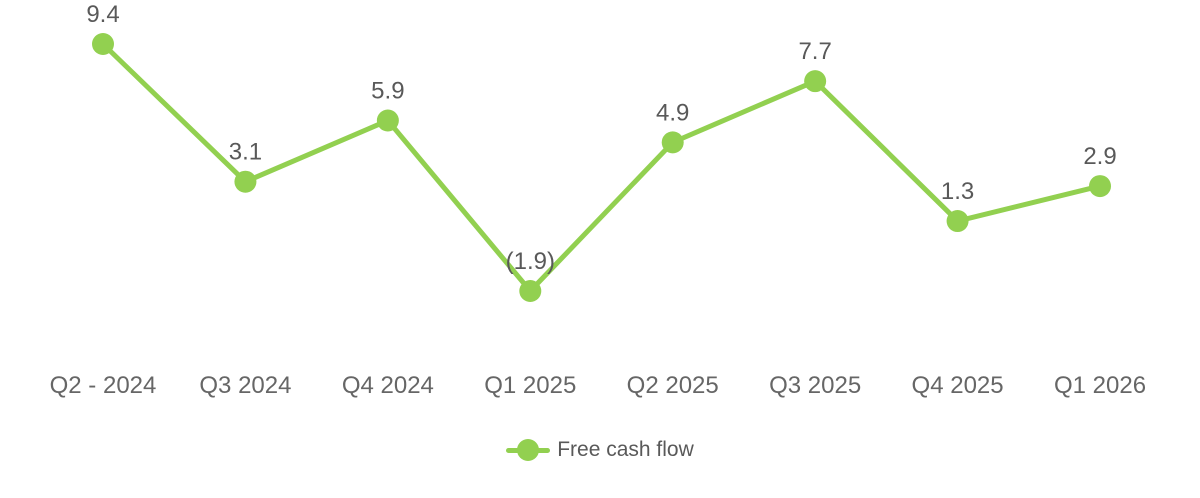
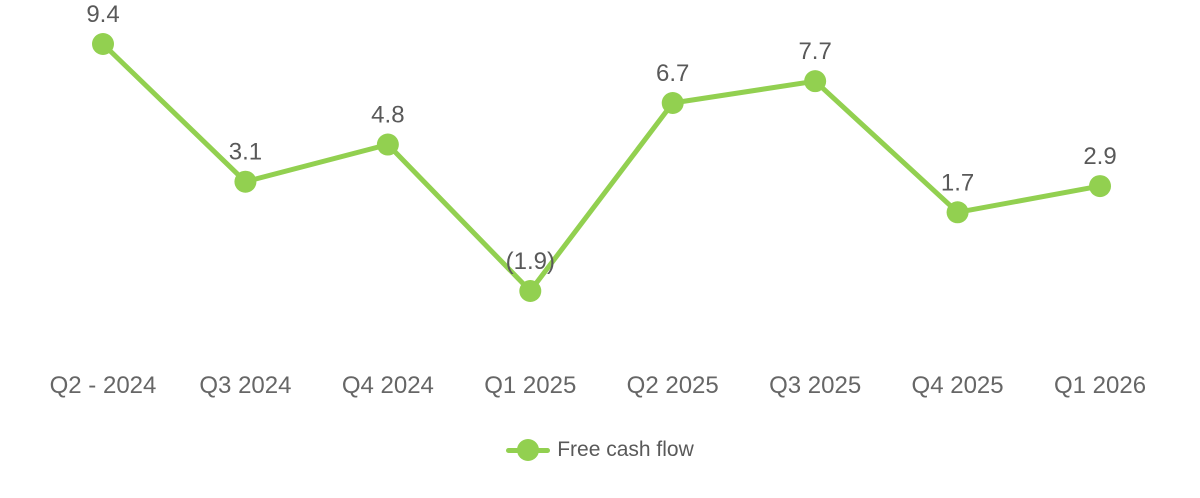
Q4 2024: 5.9 -> 4.8
Q2 2025: 4.9 -> 6.7
Q4 2025: 1.3 -> 1.7
